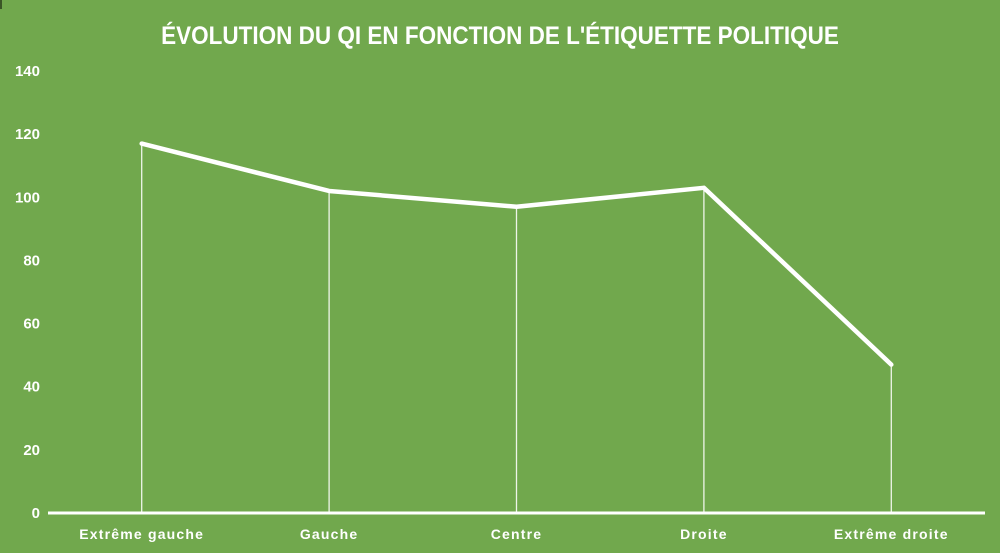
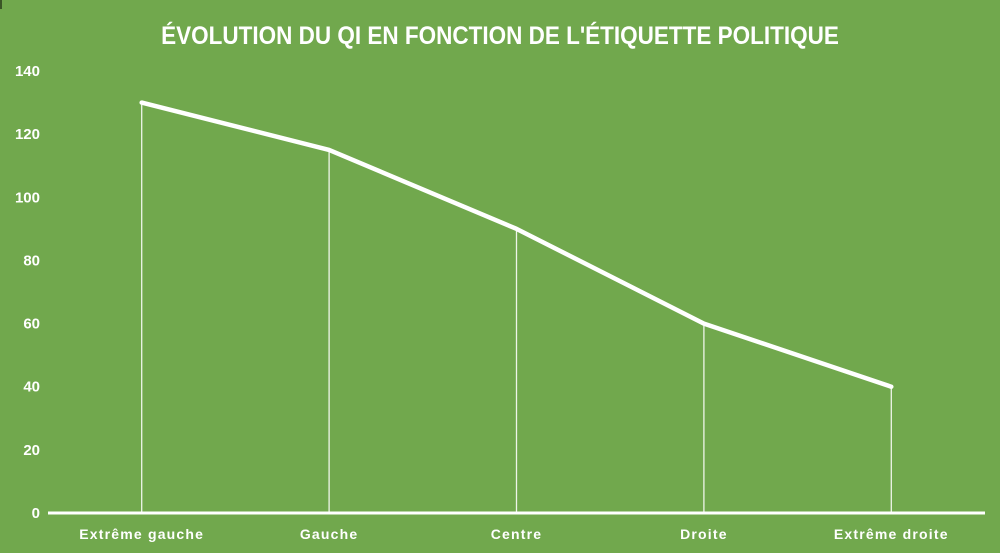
Extrême gauche: 117 -> 130
Gauche: 102 -> 115
Centre: 97 -> 90
Droite: 103 -> 60
Extrême droite: 47 -> 40
